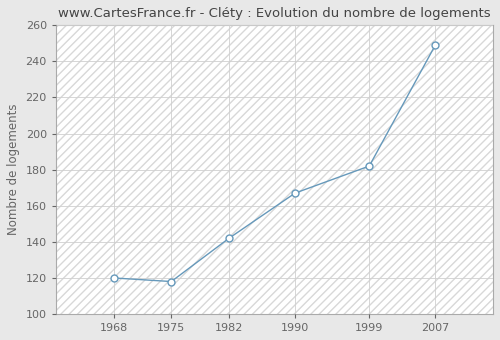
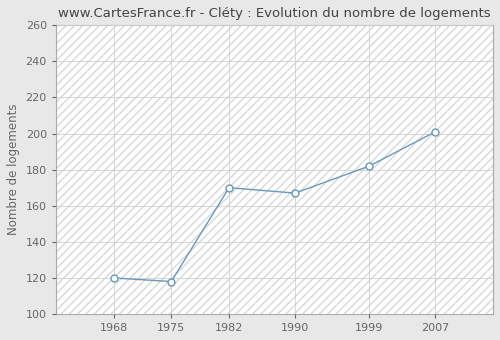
1982: 142 -> 170
2007: 249 -> 201
